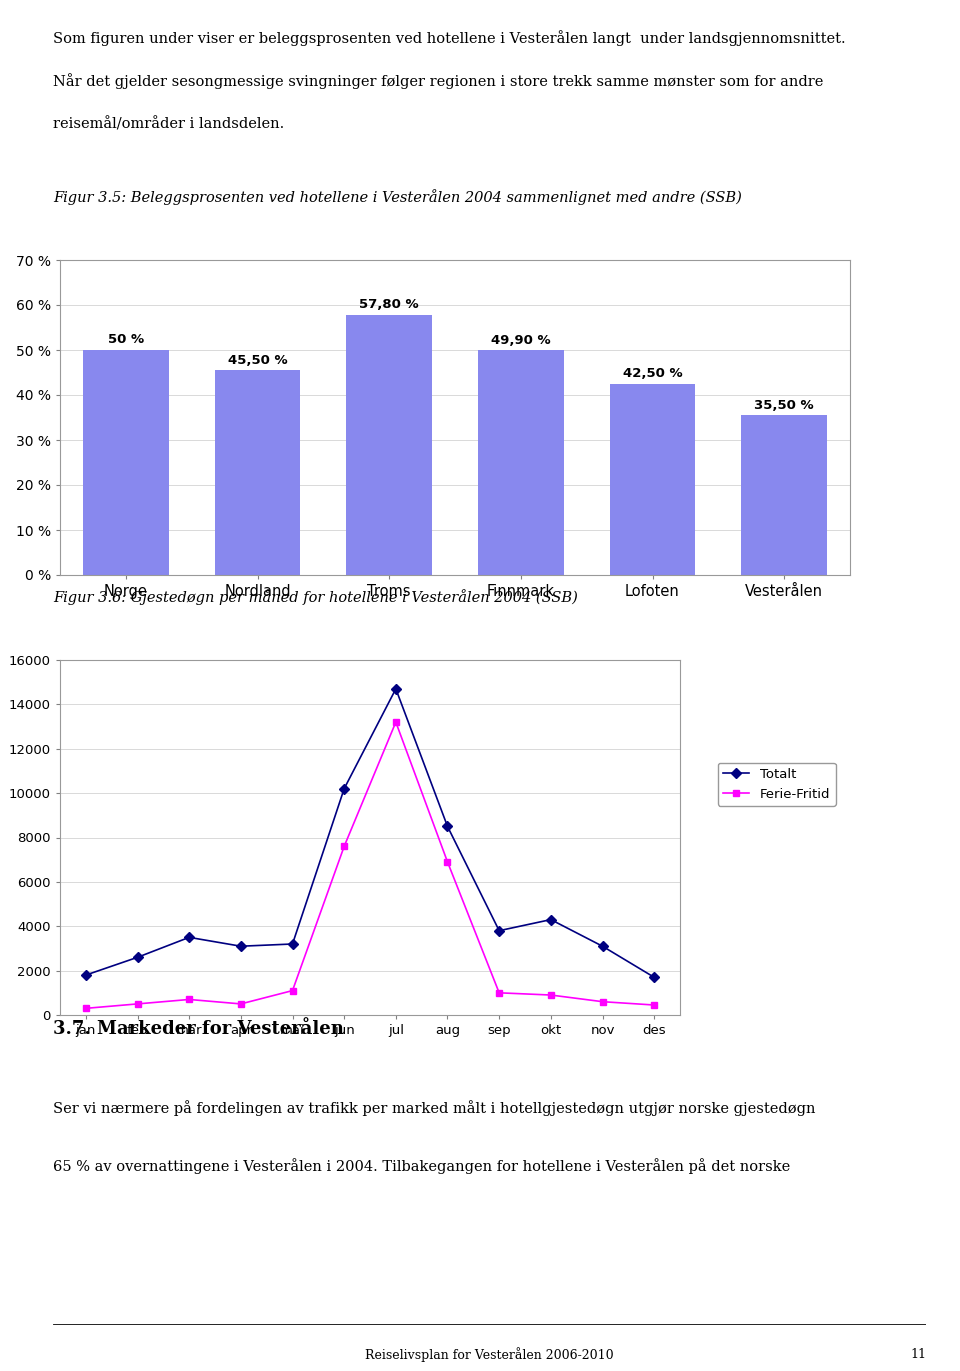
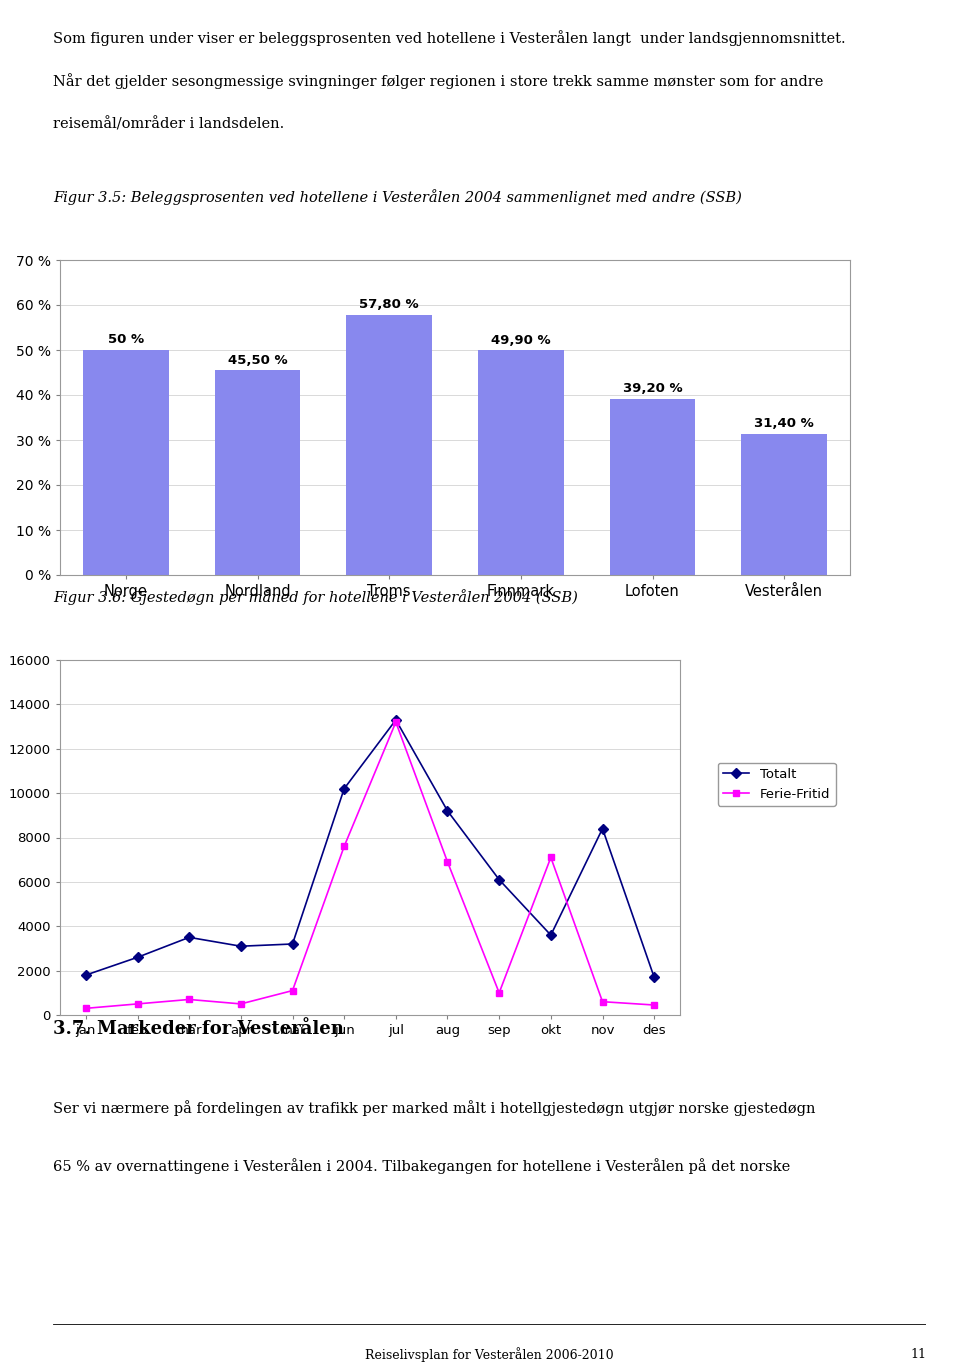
Lofoten: 42,50 -> 39,20
Vesterålen: 35,50 -> 31,40
Totalt/jul: 14700 -> 13300
Totalt/aug: 8500 -> 9200
Totalt/sep: 3800 -> 6100
Totalt/okt: 4300 -> 3600
Ferie-Fritid/okt: 900 -> 7100
Totalt/nov: 3100 -> 8400
